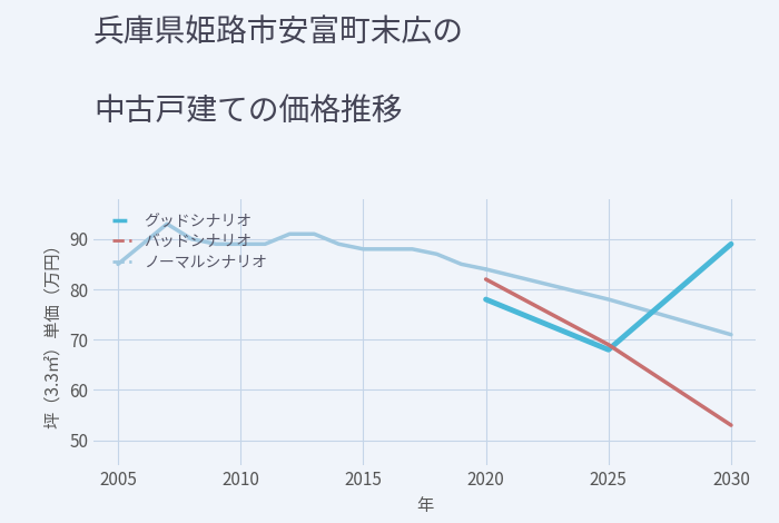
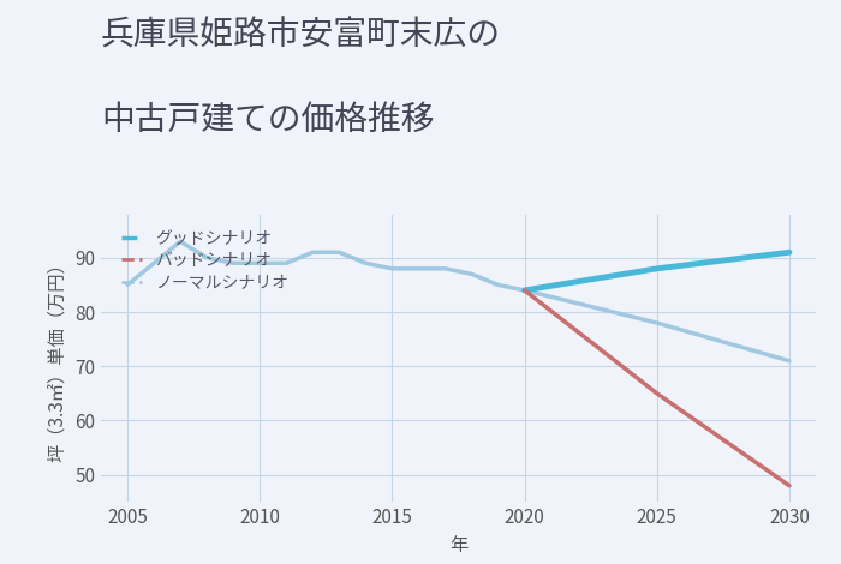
グッドシナリオ/2020: 78 -> 84
バッドシナリオ/2020: 82 -> 84
グッドシナリオ/2025: 68 -> 88
バッドシナリオ/2025: 69 -> 65
グッドシナリオ/2030: 89 -> 91
バッドシナリオ/2030: 53 -> 48
